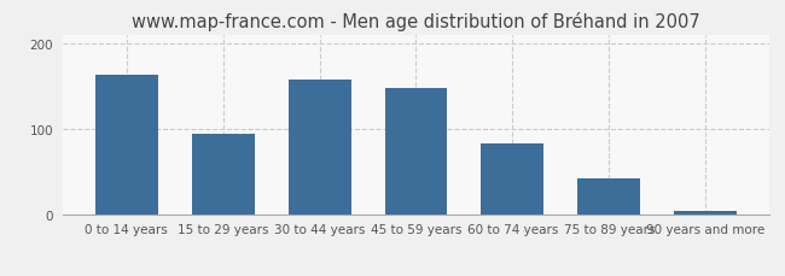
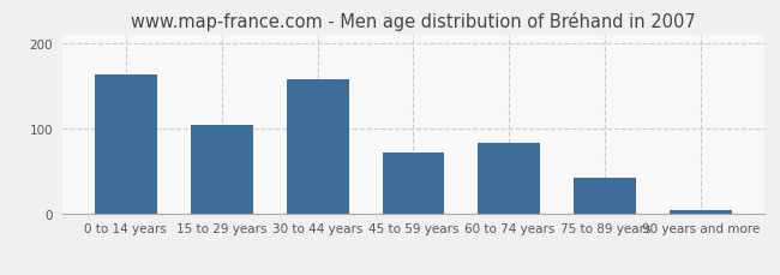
15 to 29 years: 95 -> 104
45 to 59 years: 148 -> 72
